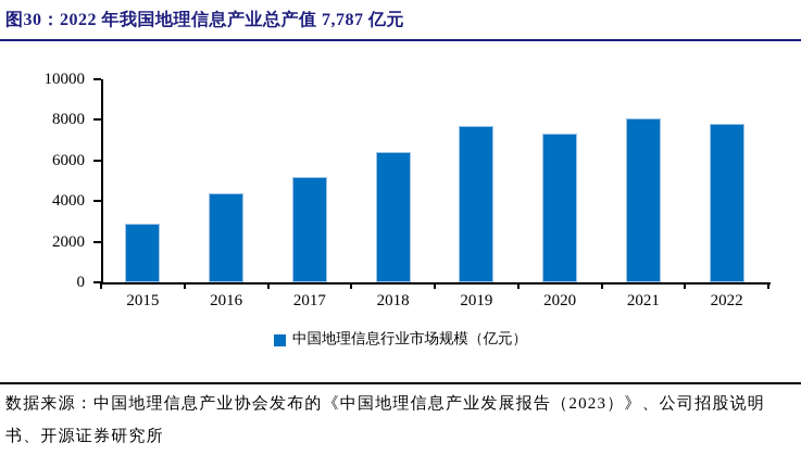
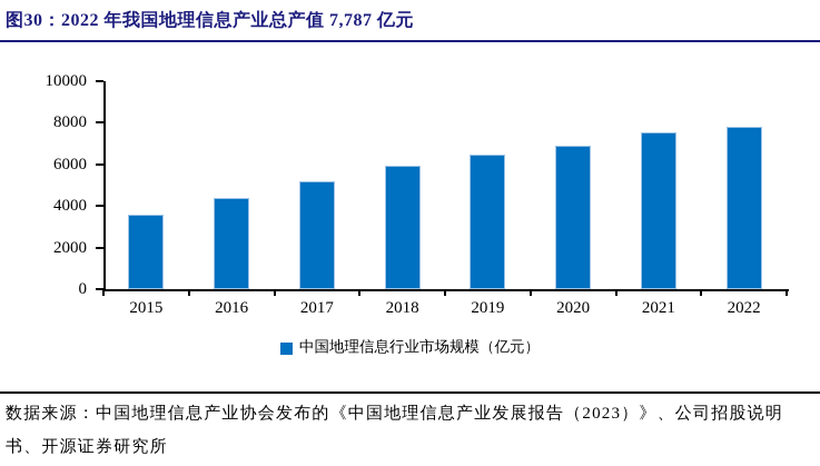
2015: 2900 -> 3600
2018: 6400 -> 6000
2019: 7700 -> 6500
2020: 7300 -> 6900
2021: 8100 -> 7500
